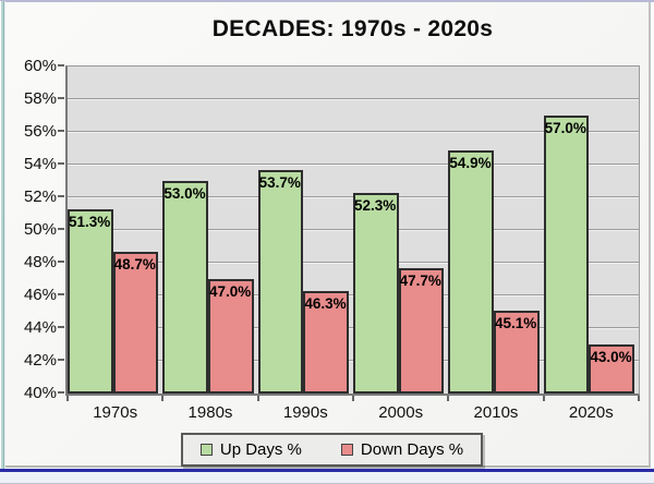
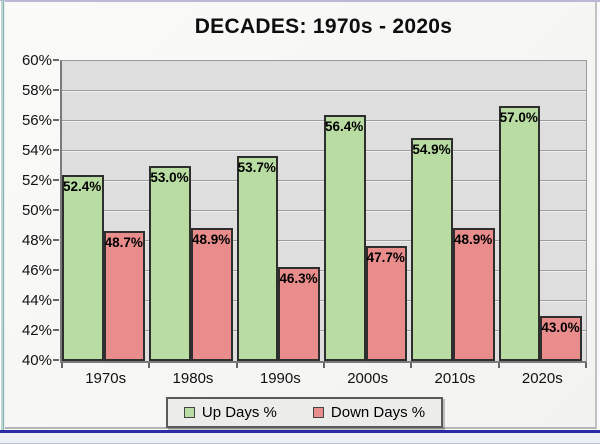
Up Days %/1970s: 51.3% -> 52.4%
Down Days %/1980s: 47.0% -> 48.9%
Up Days %/2000s: 52.3% -> 56.4%
Down Days %/2010s: 45.1% -> 48.9%
